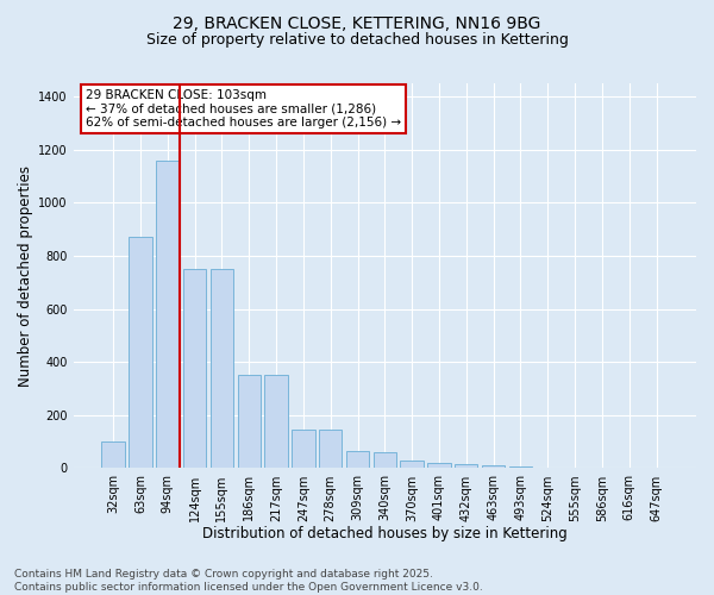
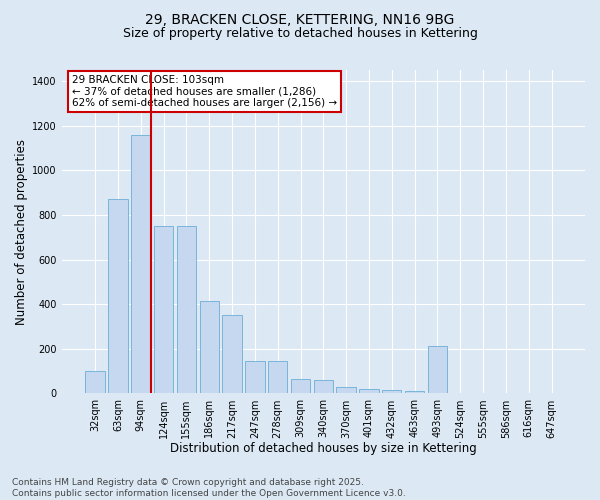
186sqm: 350 -> 415
493sqm: 5 -> 215
